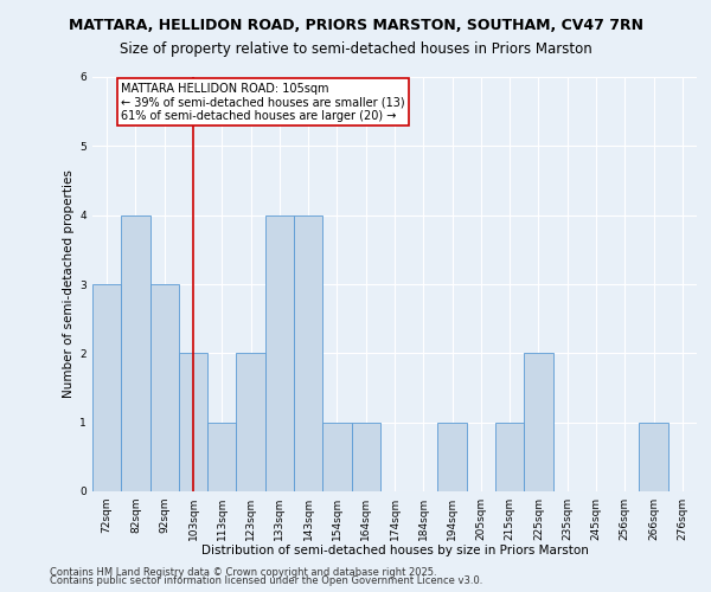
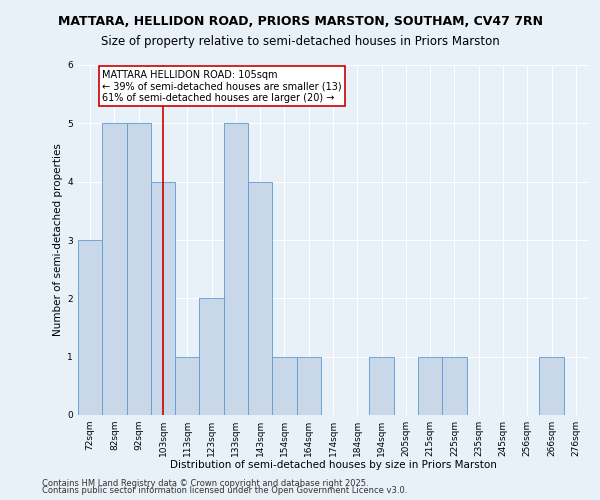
82sqm: 4 -> 5
92sqm: 3 -> 5
103sqm: 2 -> 4
133sqm: 4 -> 5
225sqm: 2 -> 1
